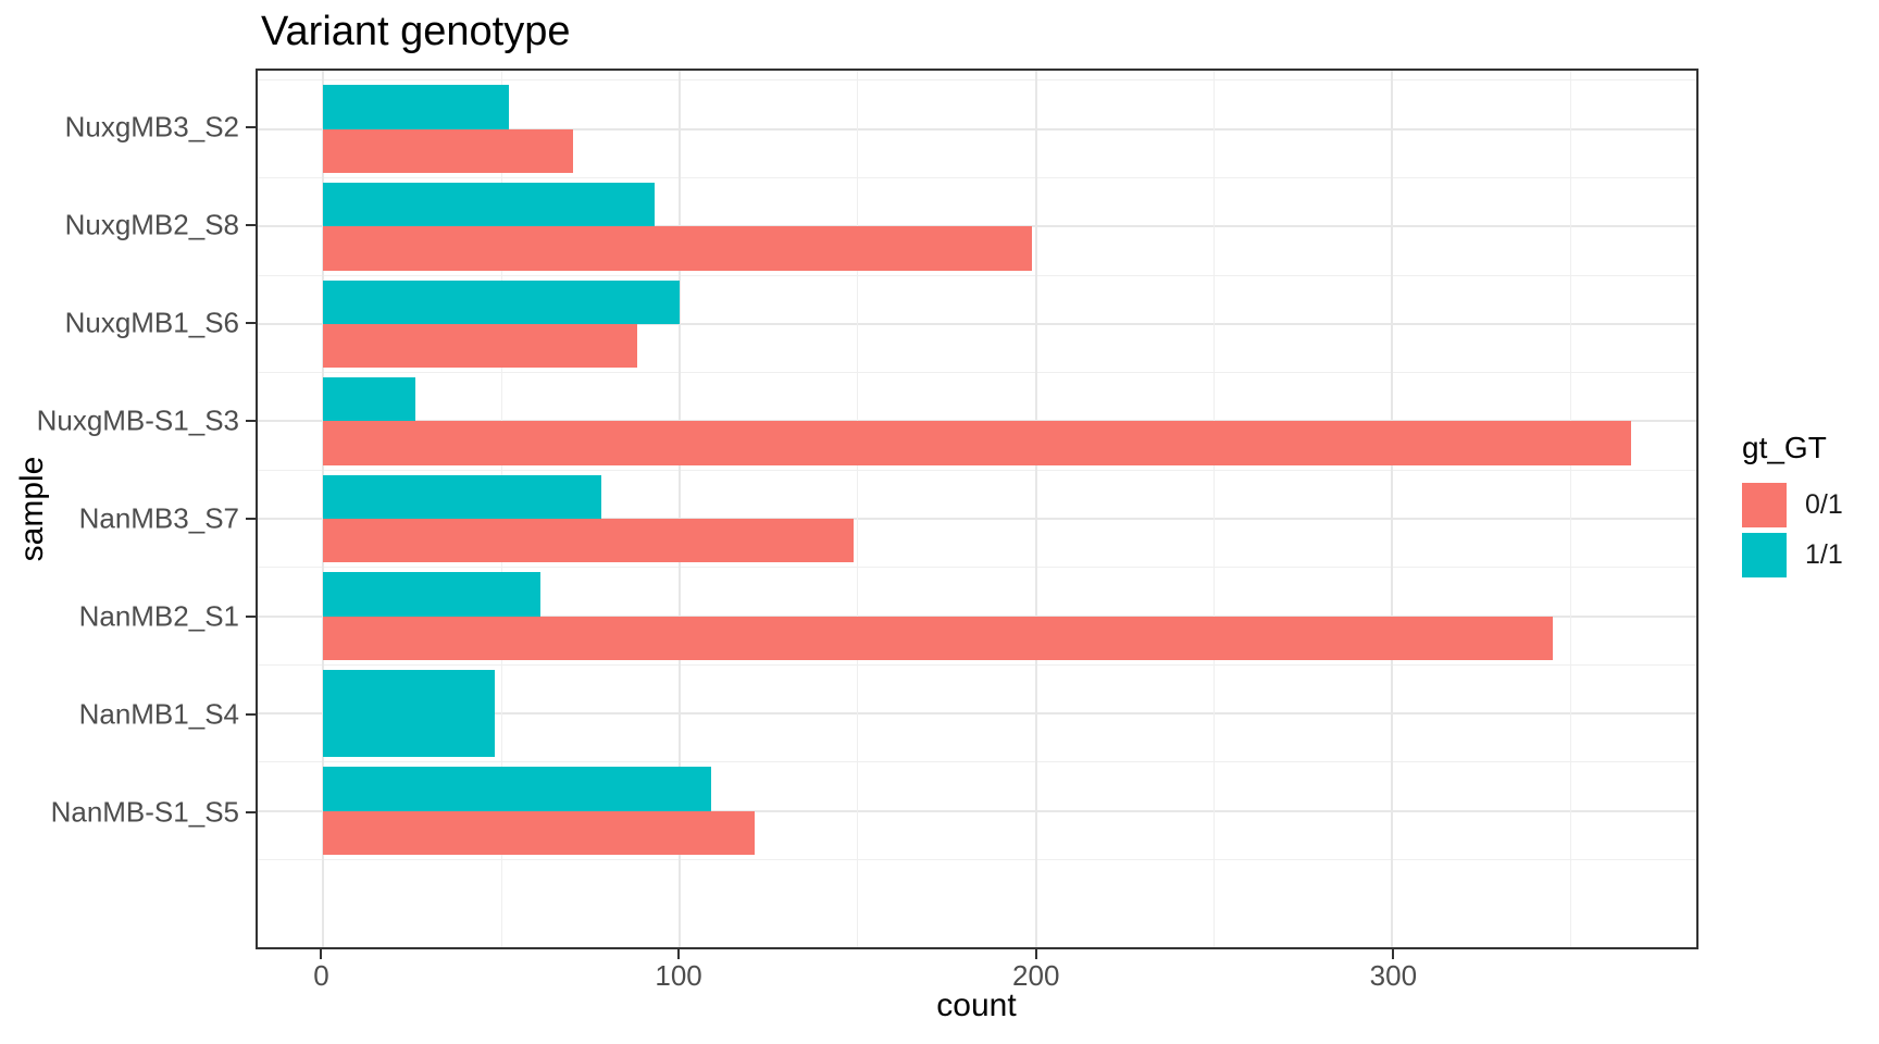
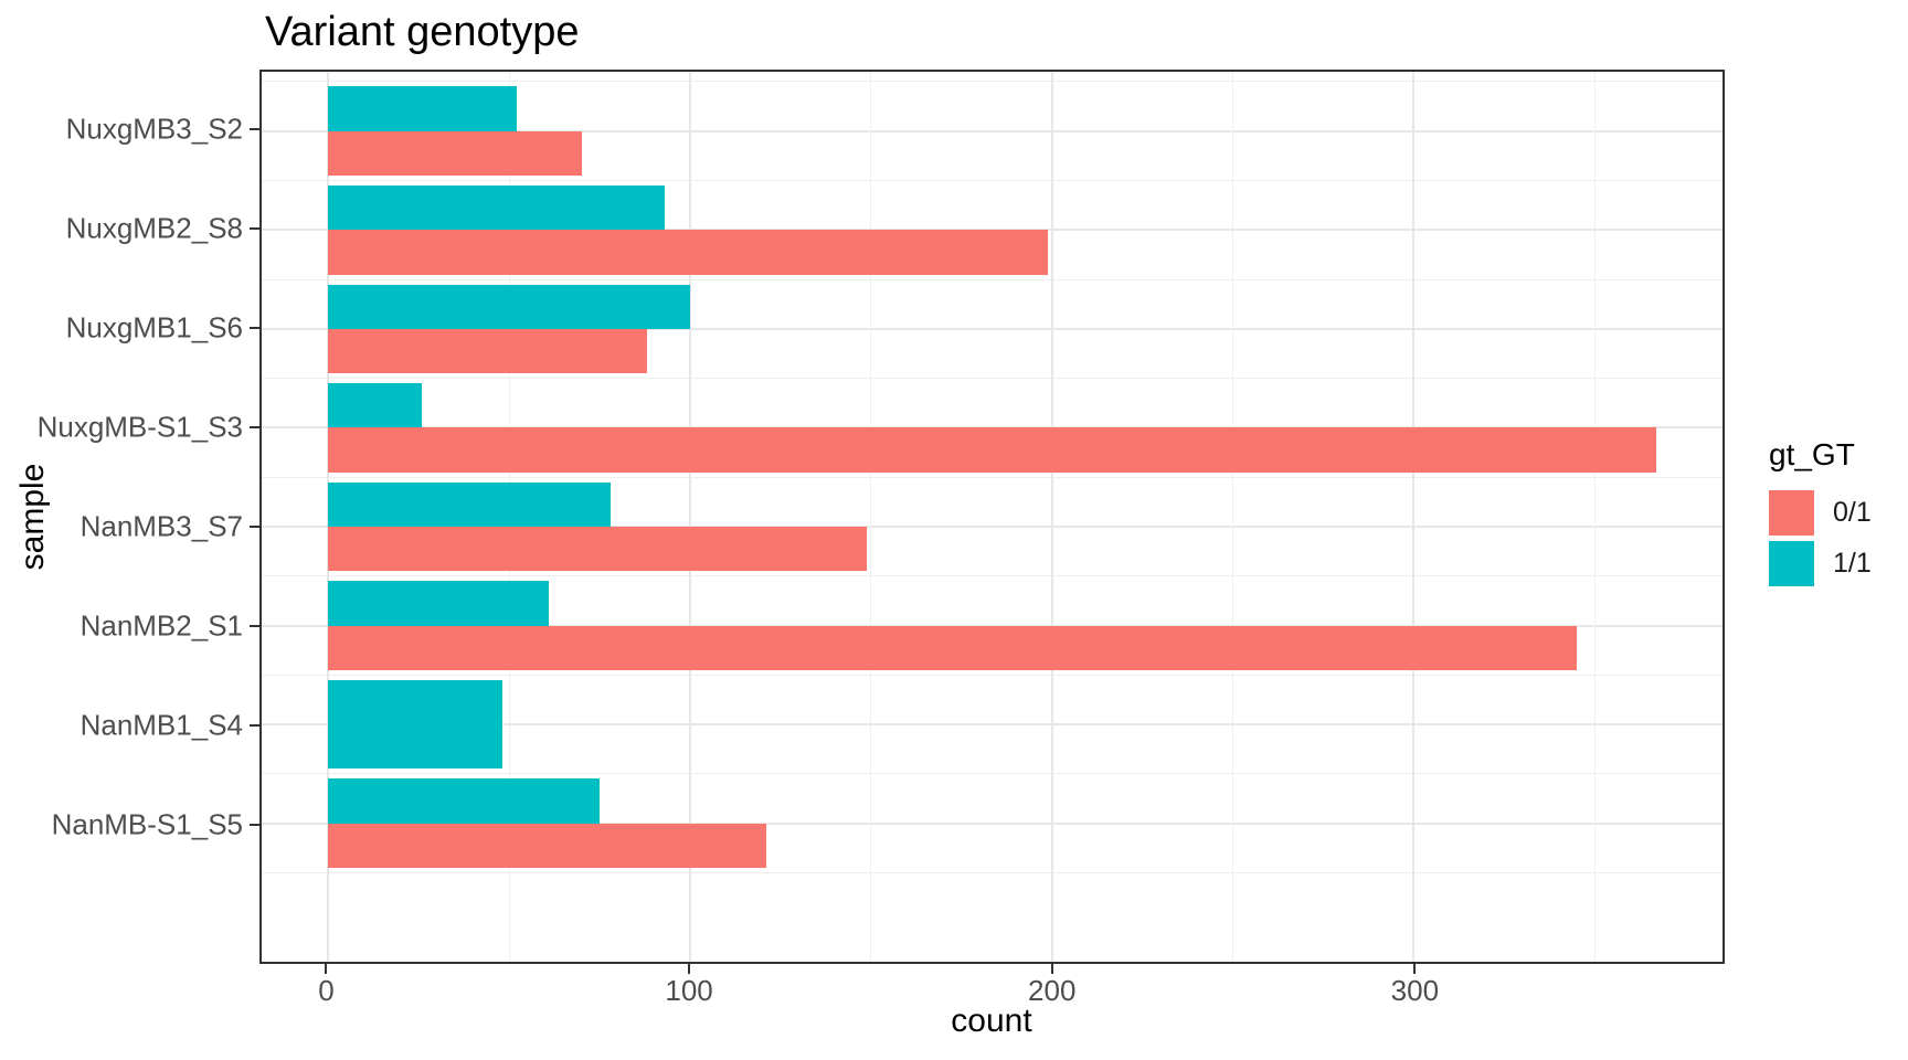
1/1/NanMB-S1_S5: 109 -> 75
